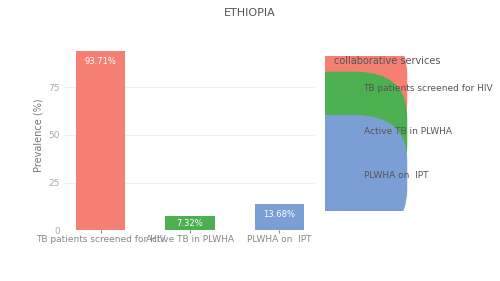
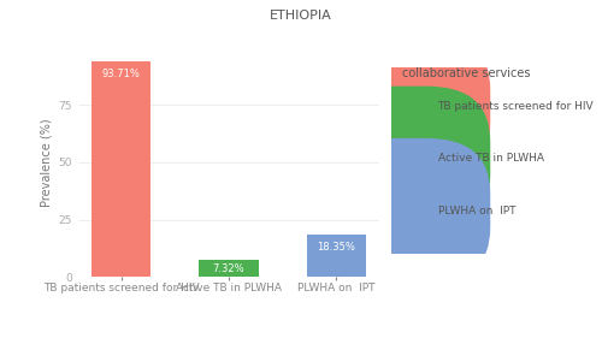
PLWHA on IPT: 13.68% -> 18.35%
